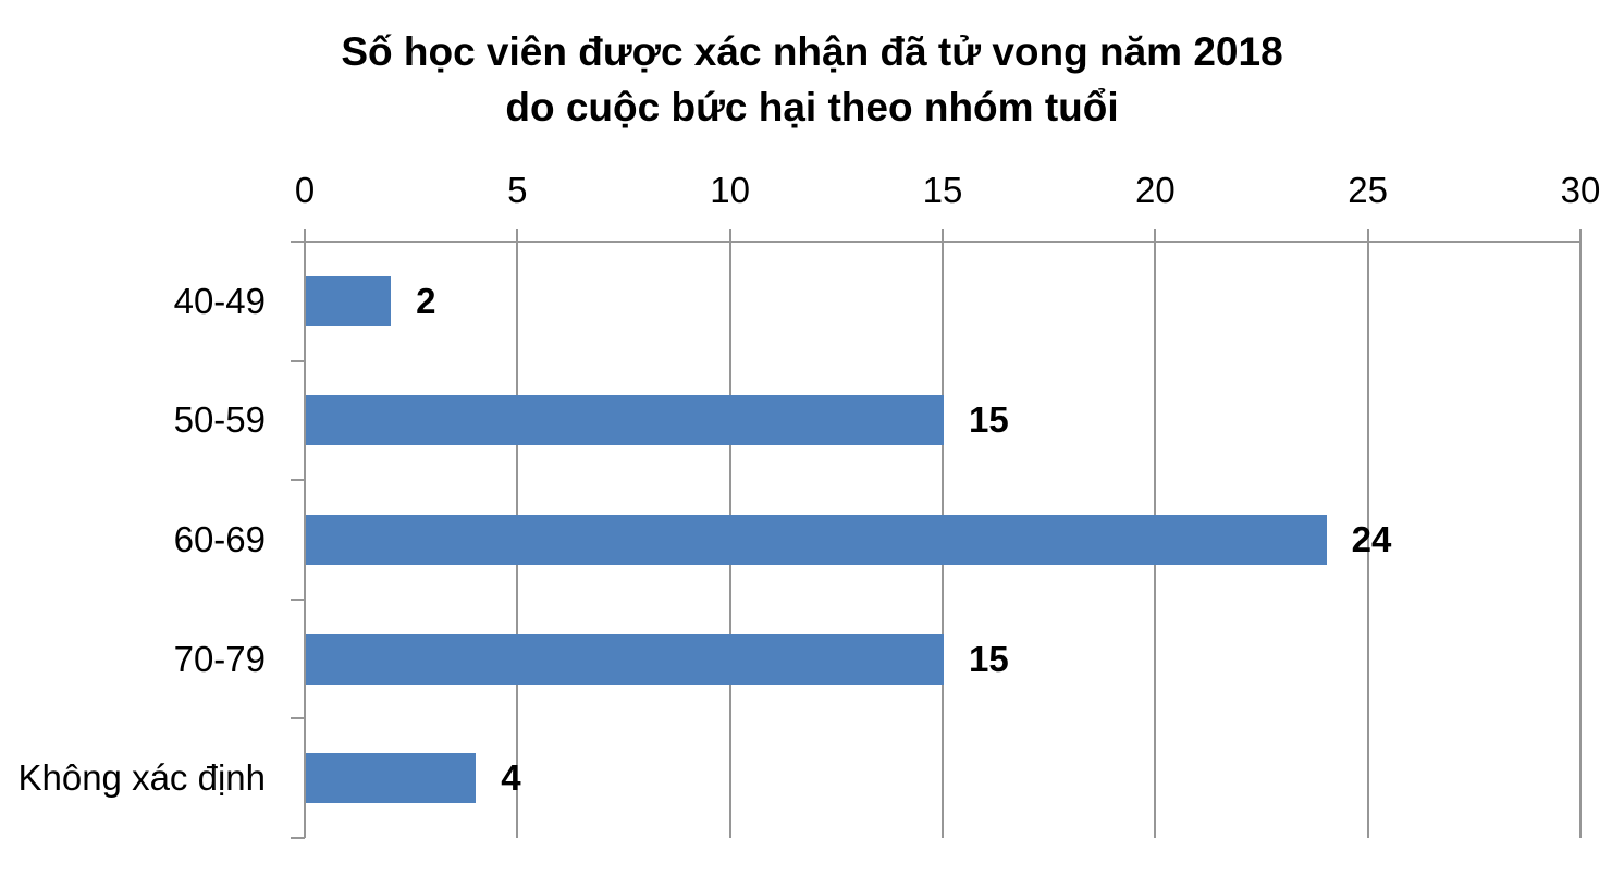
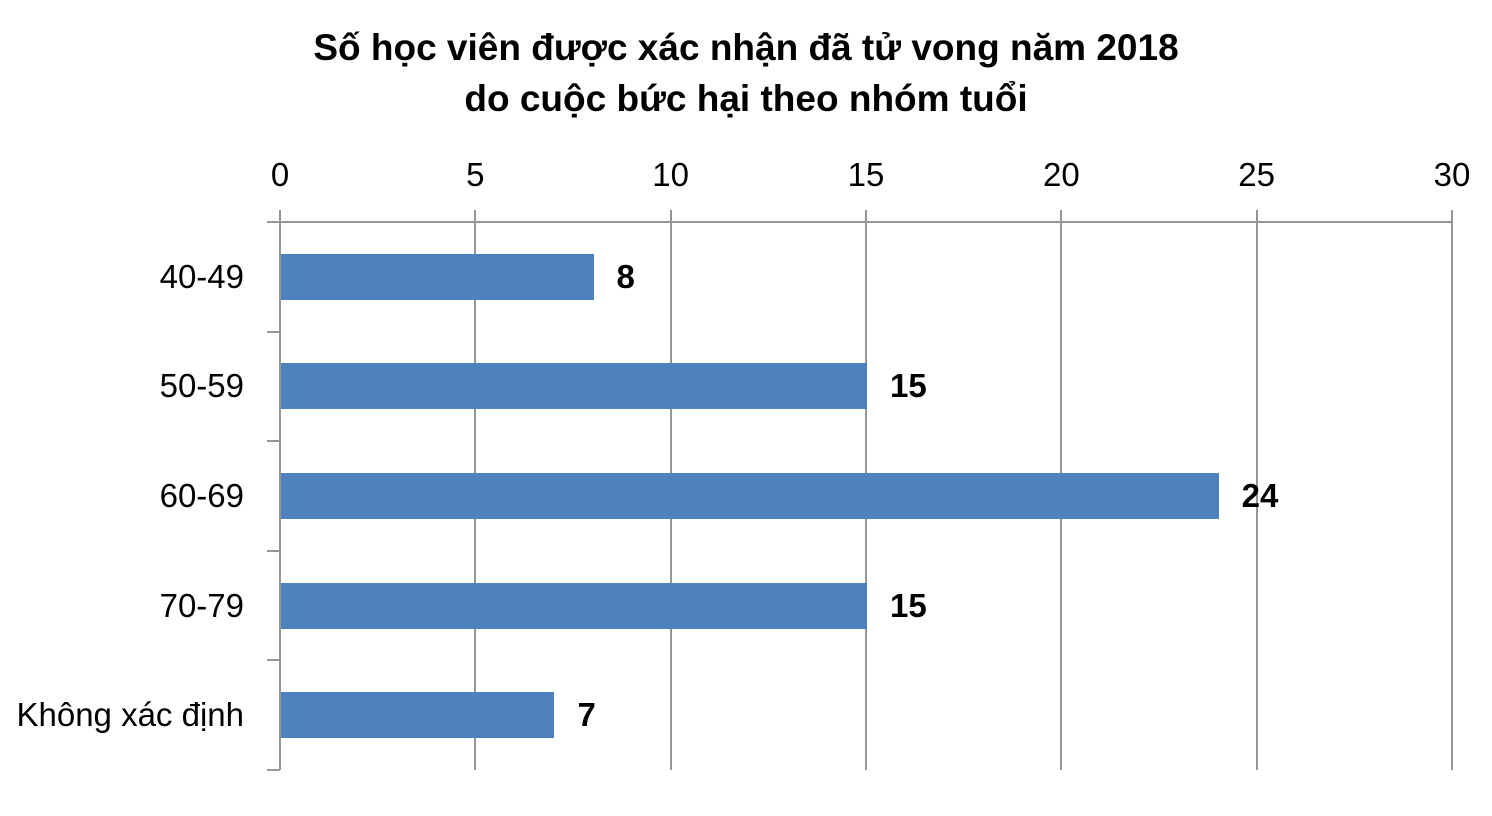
40-49: 2 -> 8
Không xác định: 4 -> 7
